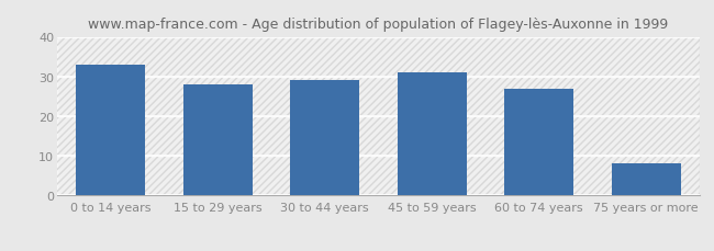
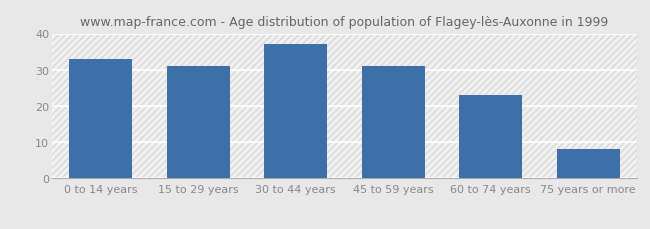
15 to 29 years: 28 -> 31
30 to 44 years: 29 -> 37
60 to 74 years: 27 -> 23
